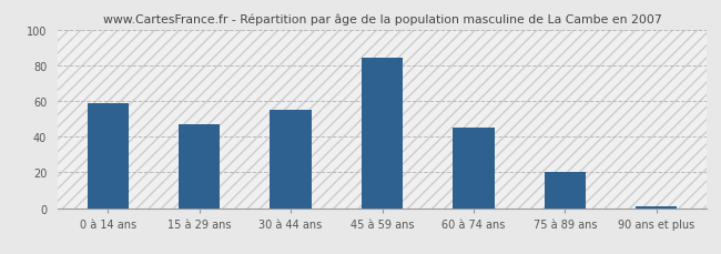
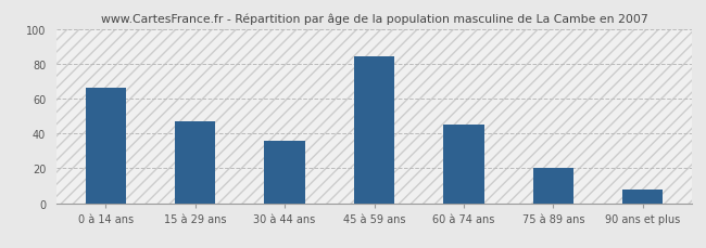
0 à 14 ans: 59 -> 66
30 à 44 ans: 55 -> 36
90 ans et plus: 1 -> 8
